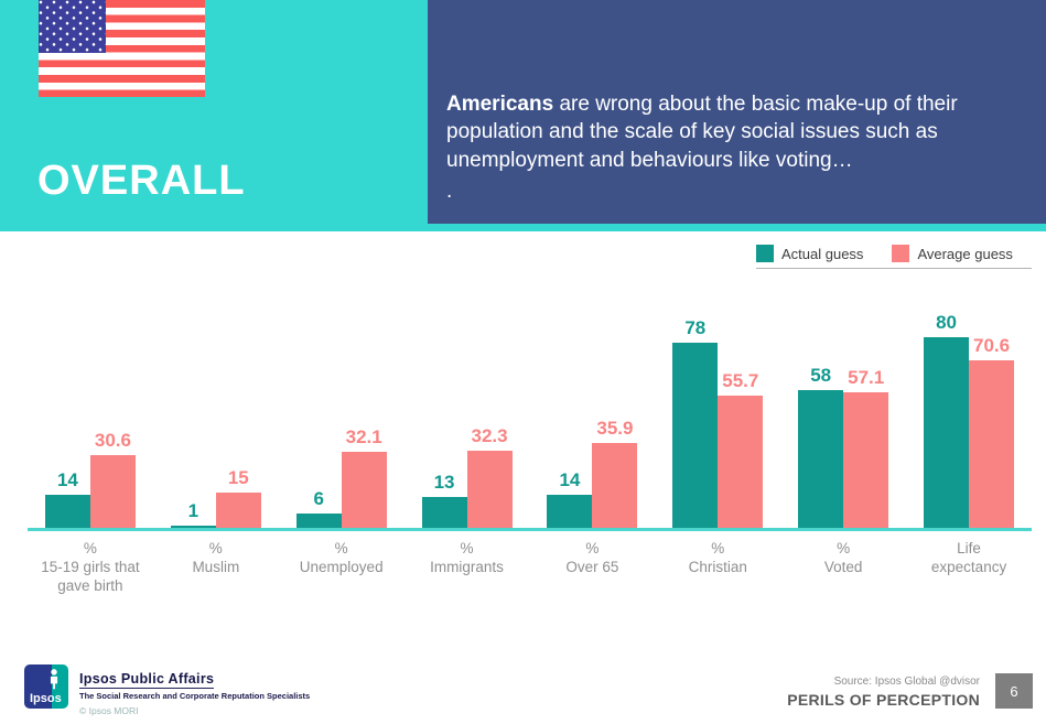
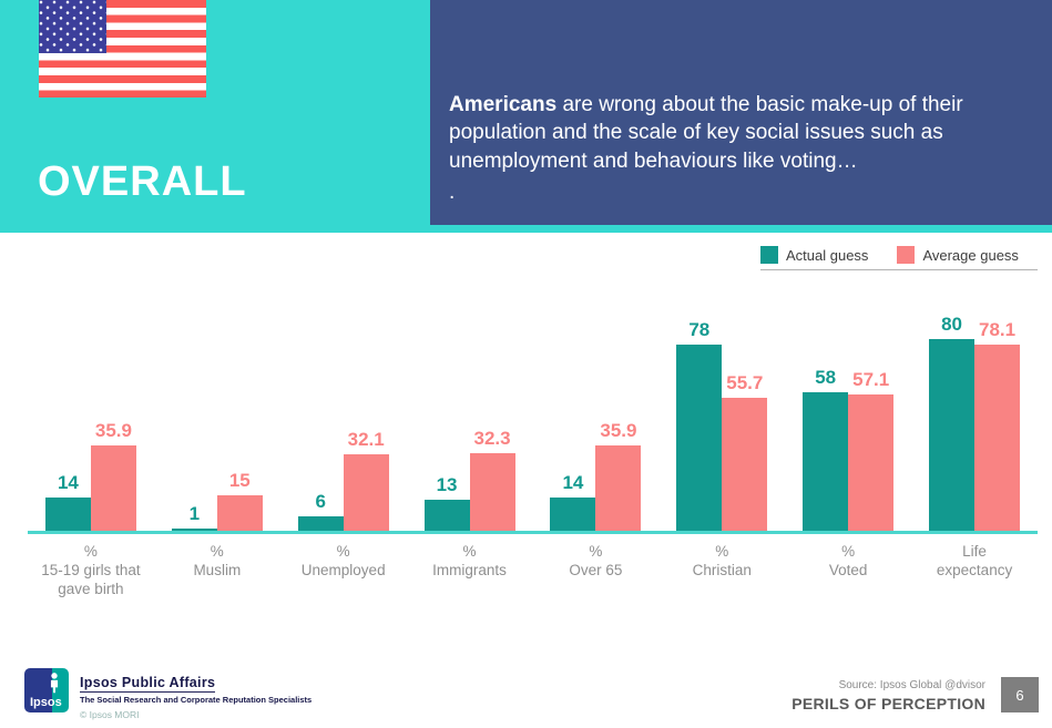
Average guess/% 15-19 girls that gave birth: 30.6 -> 35.9
Average guess/Life expectancy: 70.6 -> 78.1
